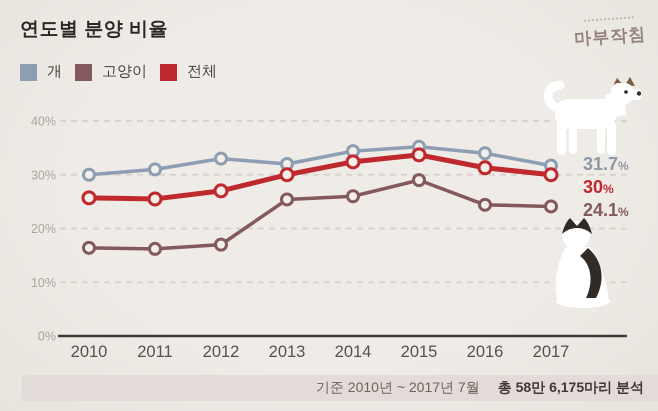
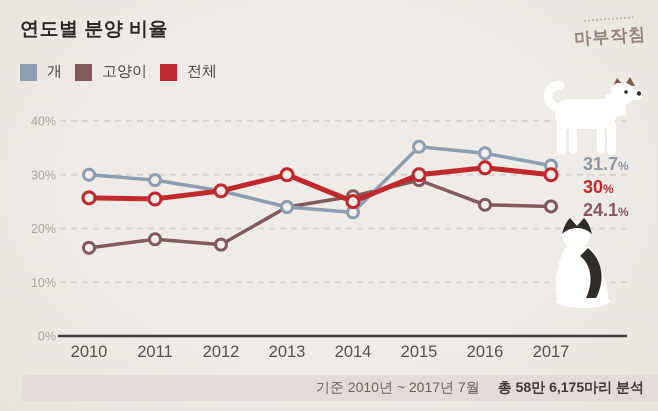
개/2011: 31% -> 29%
고양이/2011: 16% -> 18%
개/2012: 33% -> 27%
개/2013: 32% -> 24%
고양이/2013: 25% -> 24%
개/2014: 34% -> 23%
전체/2014: 32% -> 25%
전체/2015: 34% -> 30%
